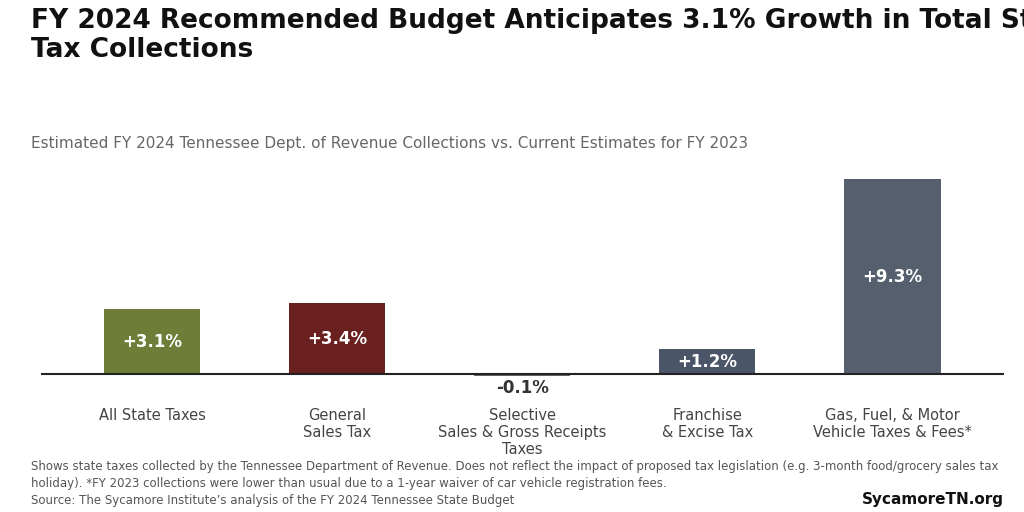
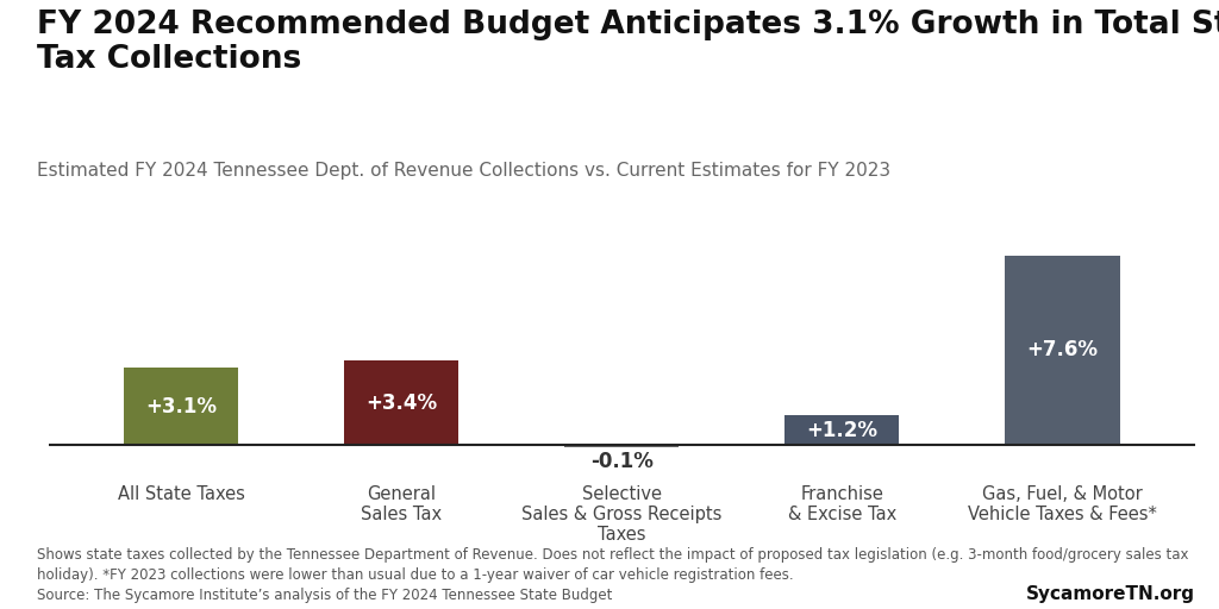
Gas, Fuel, & Motor Vehicle Taxes & Fees*: +9.3% -> +7.6%
